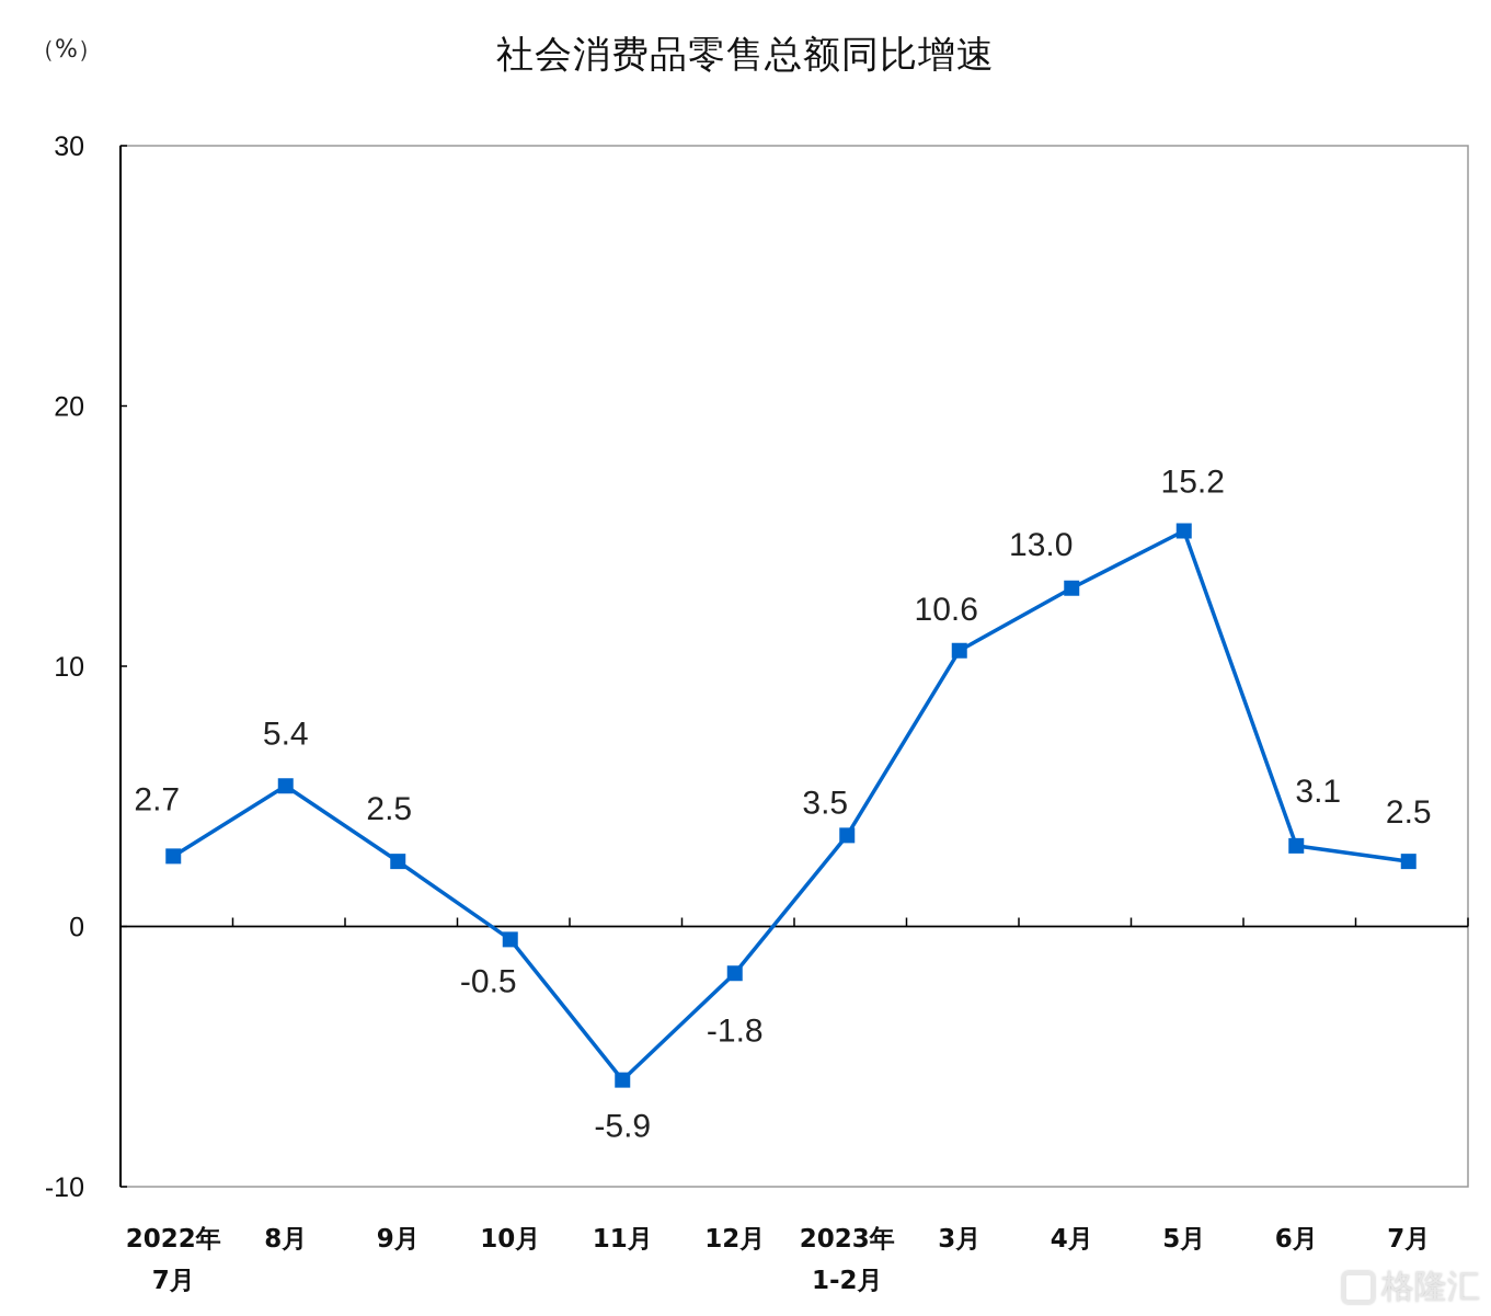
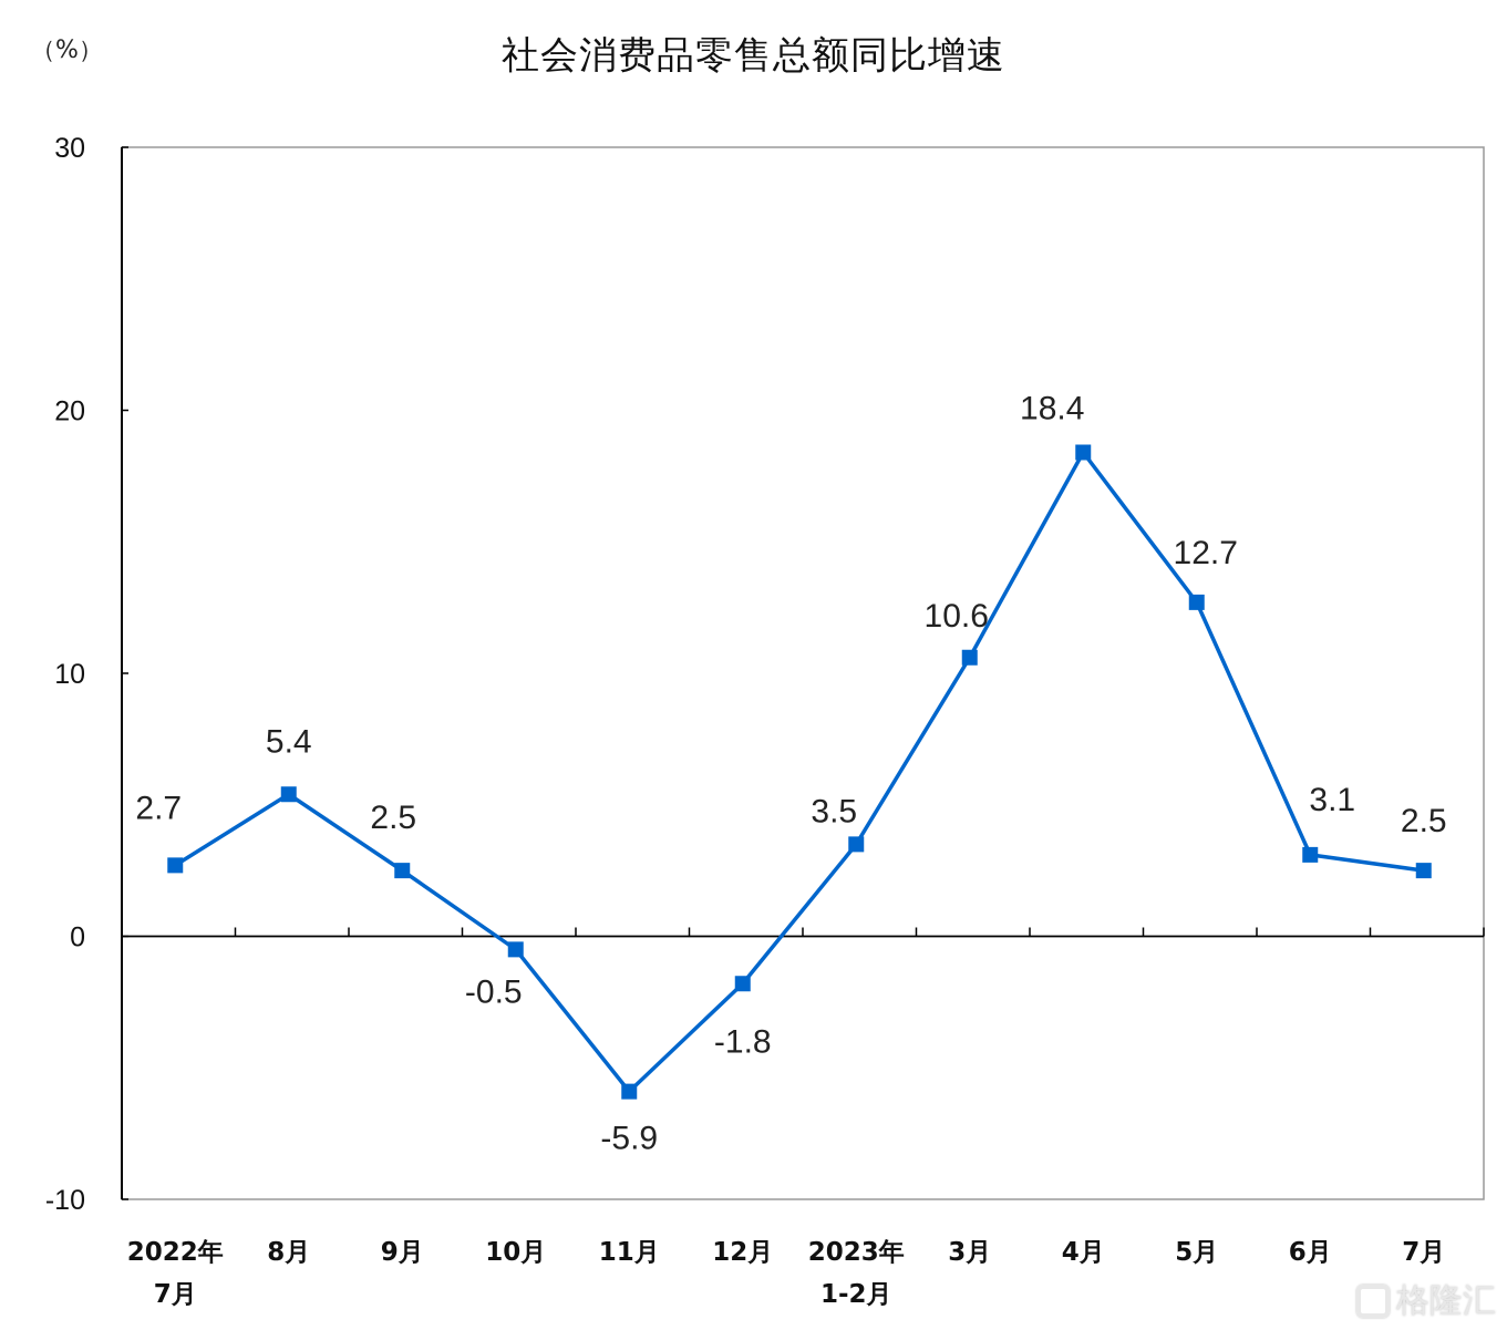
4月: 13.0 -> 18.4
5月: 15.2 -> 12.7
